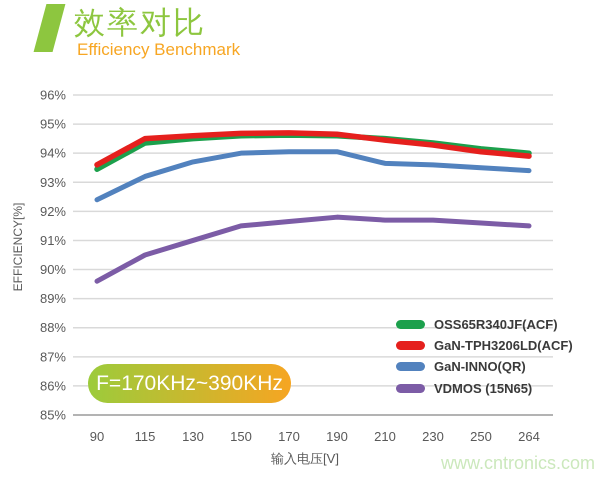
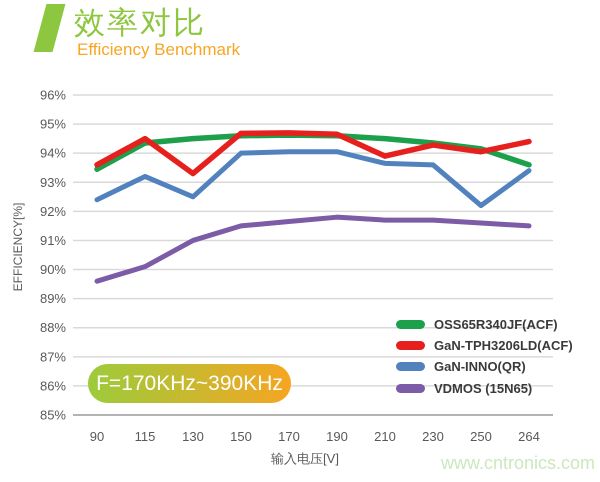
VDMOS (15N65)/115: 90.5% -> 90.1%
GaN-TPH3206LD(ACF)/130: 94.6% -> 93.3%
GaN-INNO(QR)/130: 93.7% -> 92.5%
GaN-TPH3206LD(ACF)/210: 94.5% -> 93.9%
GaN-INNO(QR)/250: 93.5% -> 92.2%
OSS65R340JF(ACF)/264: 94.0% -> 93.6%
GaN-TPH3206LD(ACF)/264: 93.9% -> 94.4%
